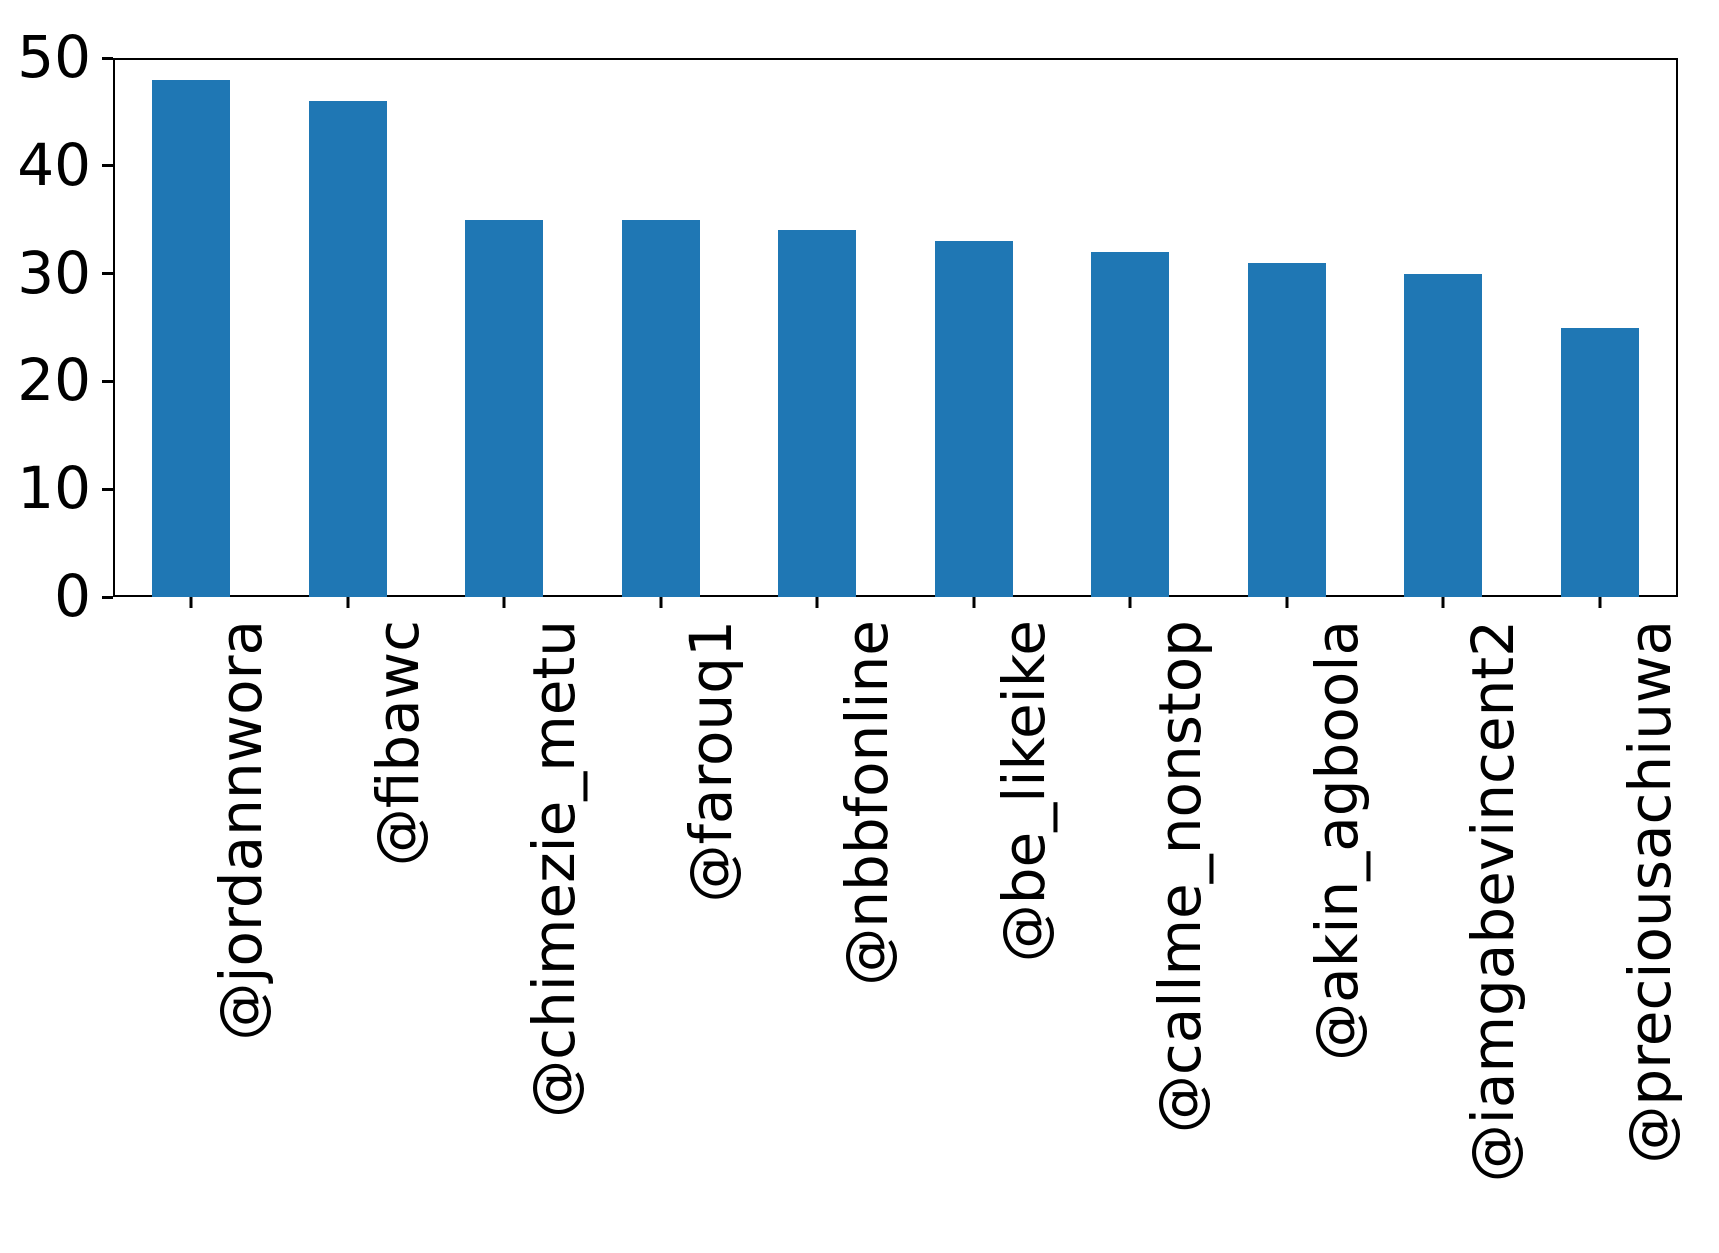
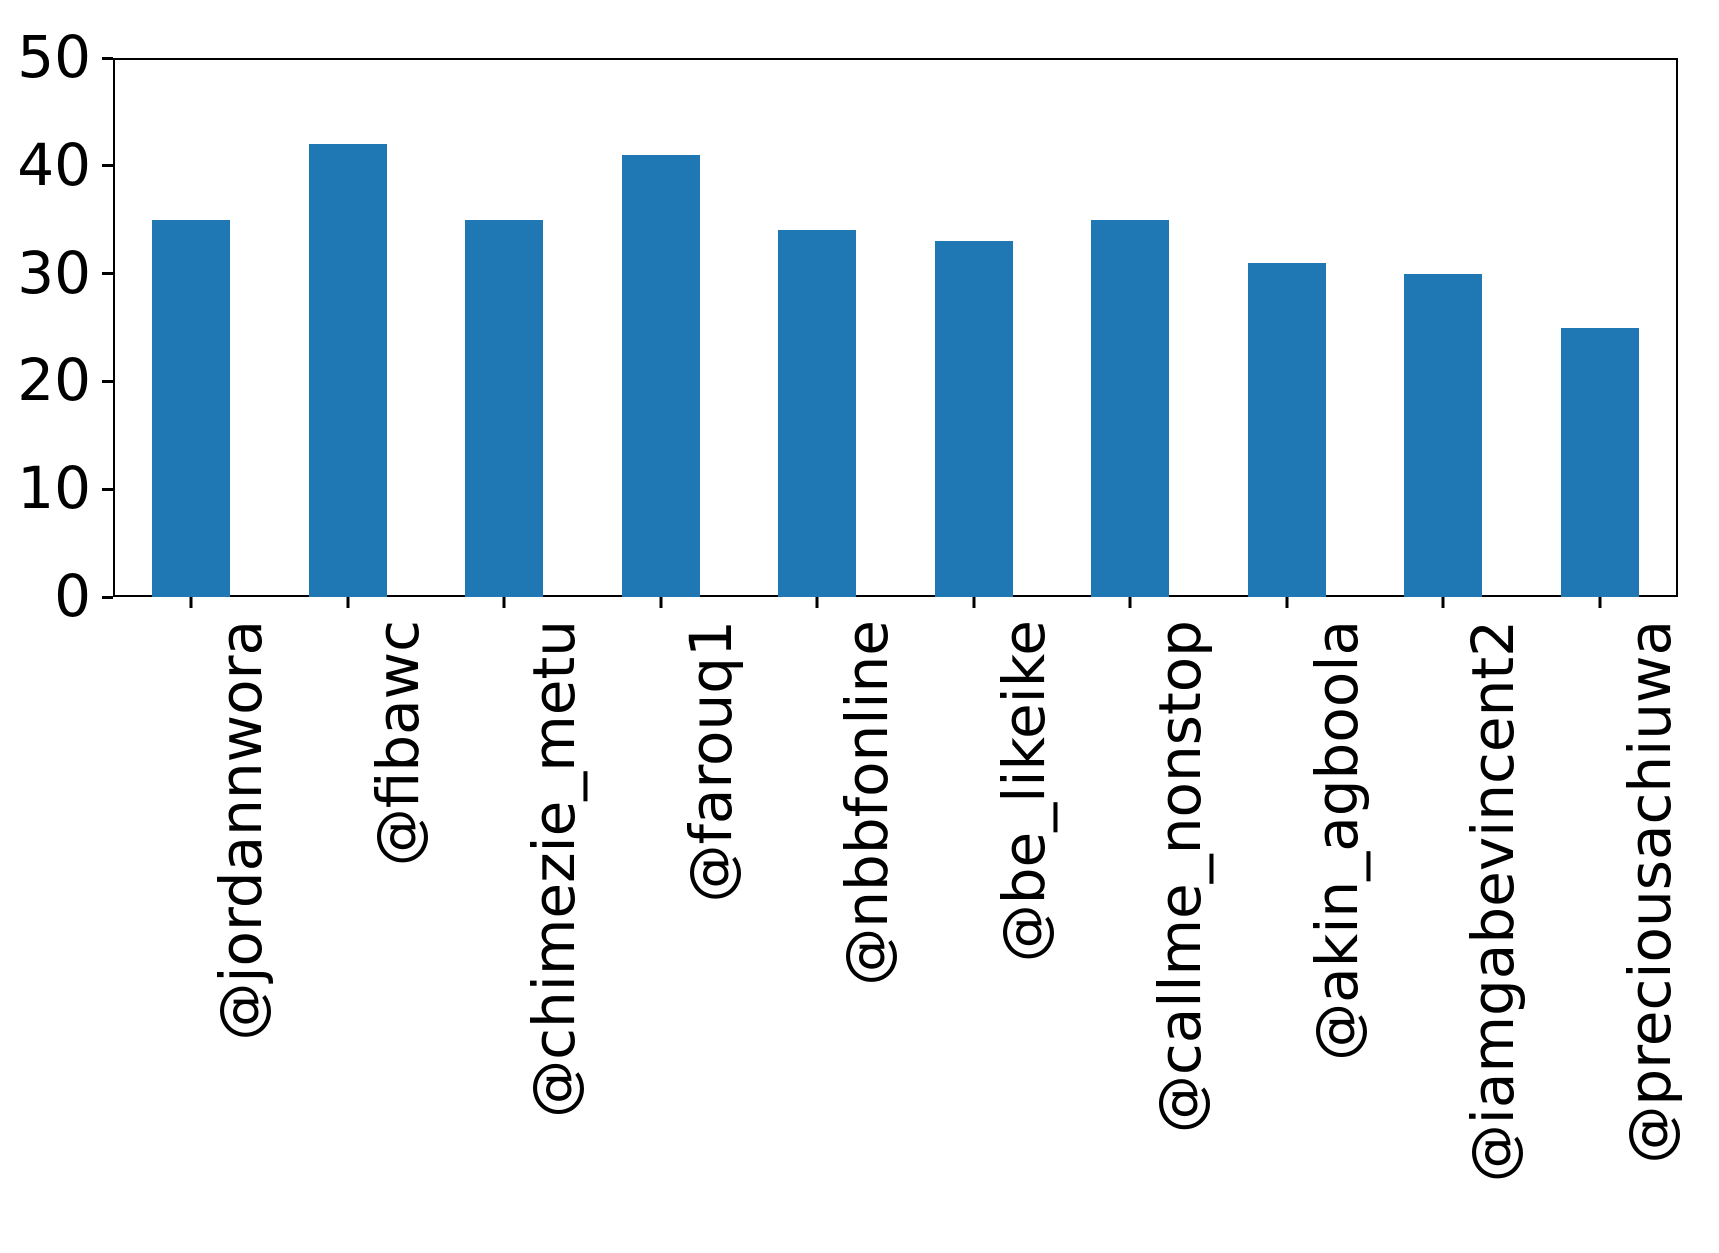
@jordannwora: 48 -> 35
@fibawc: 46 -> 42
@farouq1: 35 -> 41
@callme_nonstop: 32 -> 35
